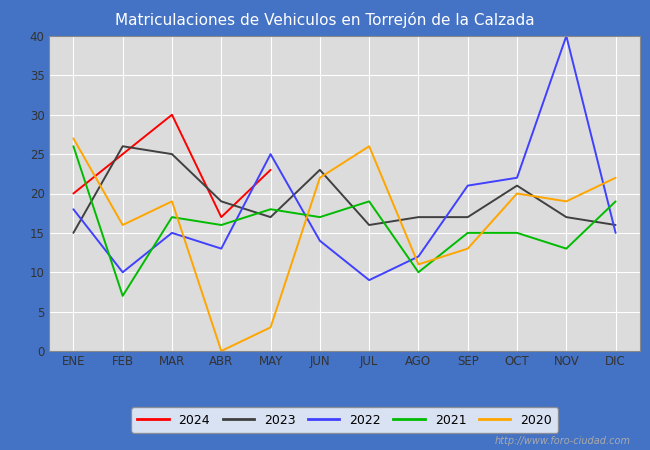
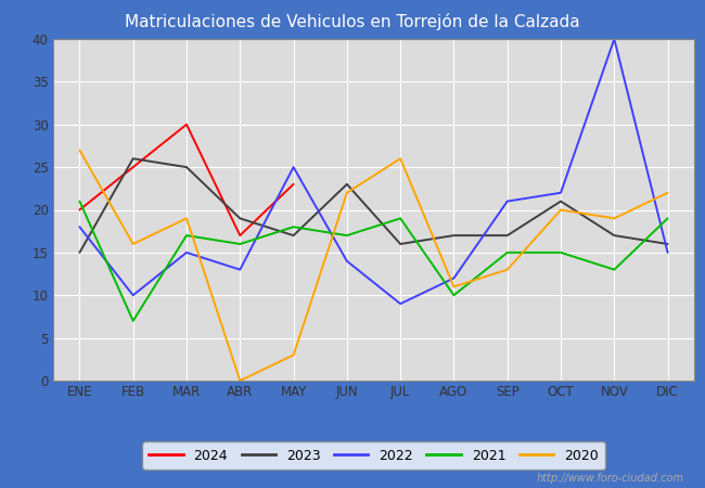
2021/ENE: 26 -> 21
